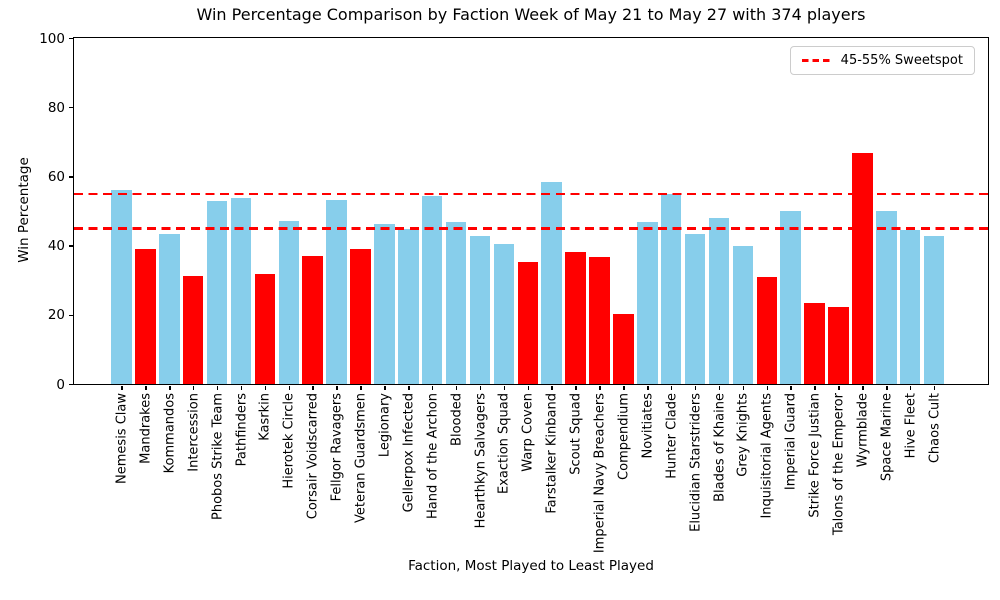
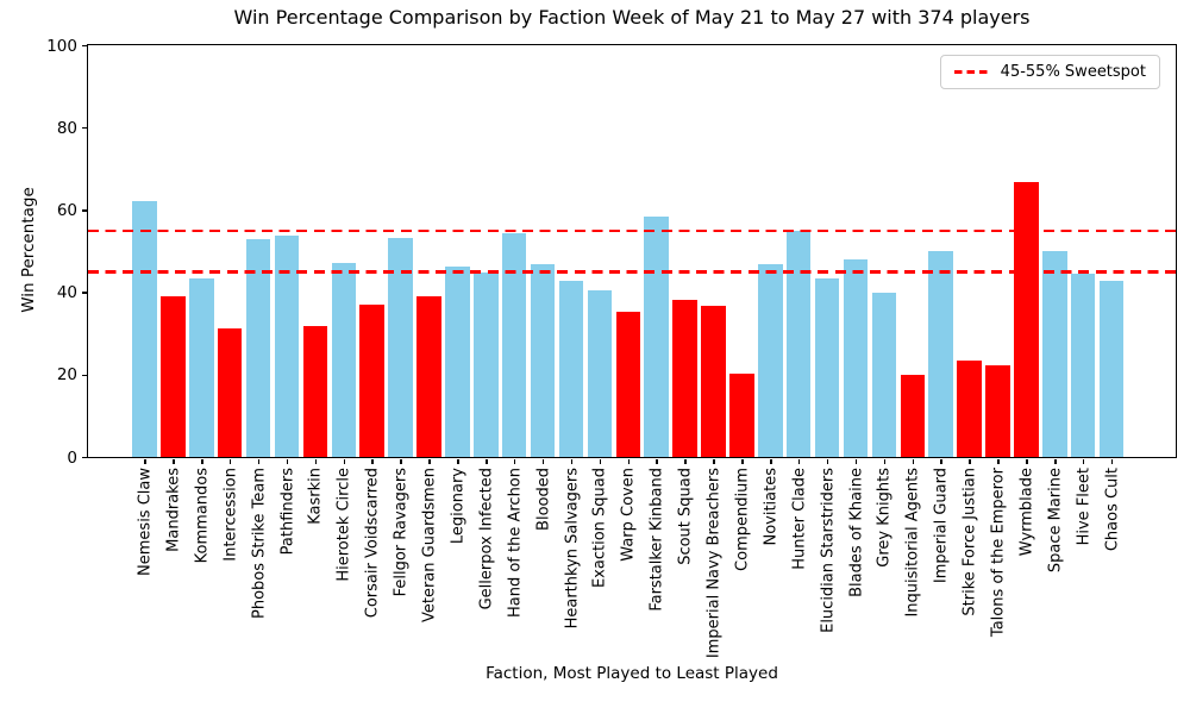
Nemesis Claw: 56 -> 62
Inquisitorial Agents: 31 -> 20
